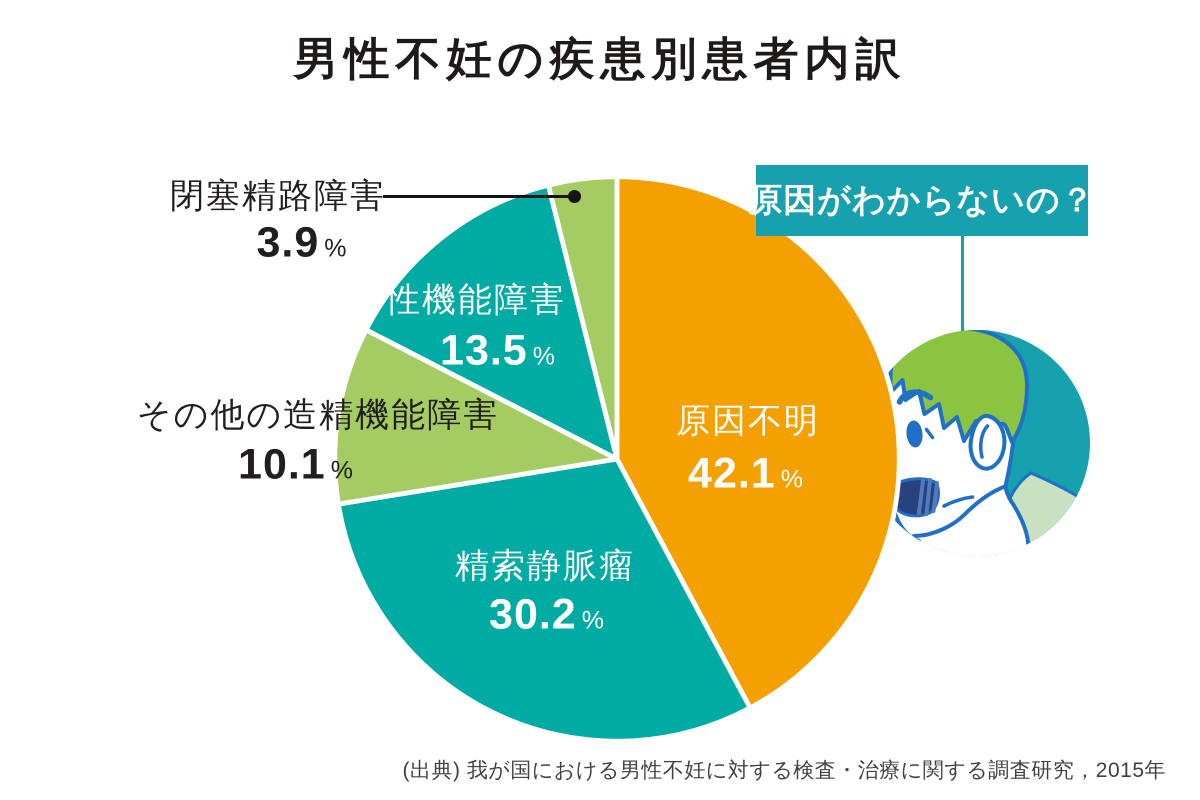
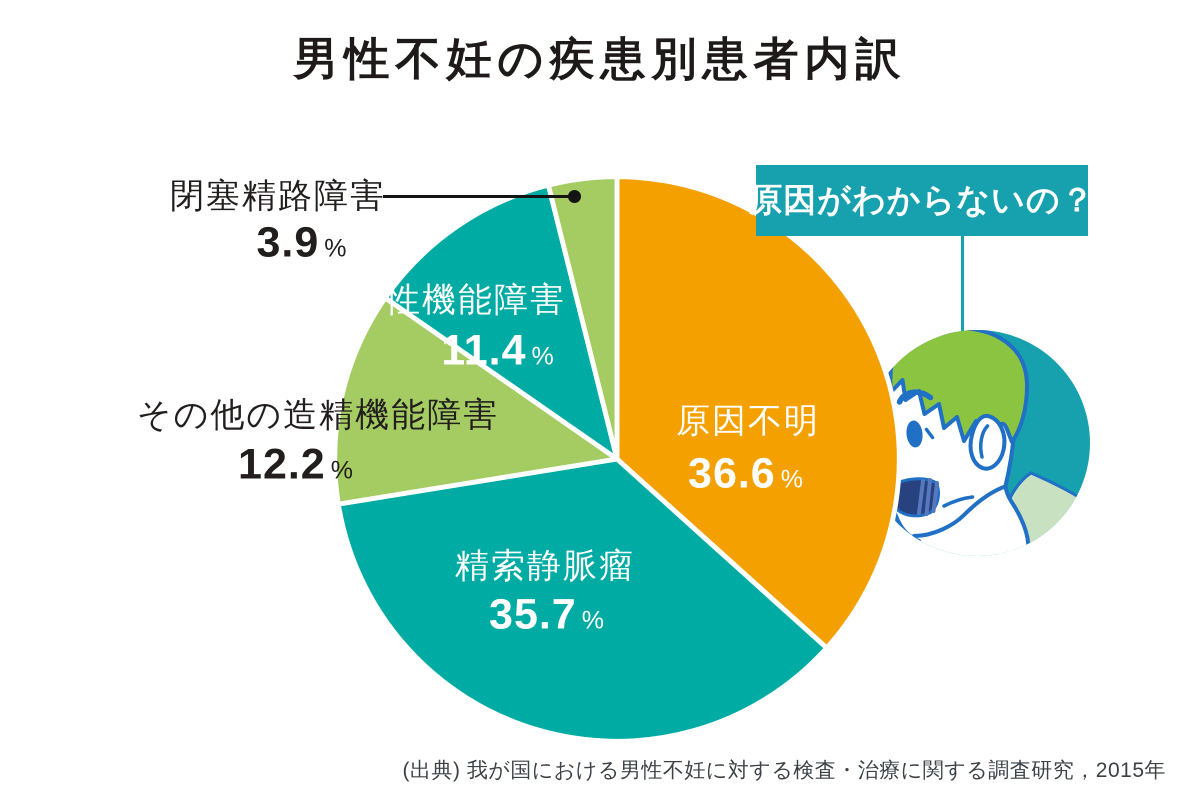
原因不明: 42.1 -> 36.6
精索静脈瘤: 30.2 -> 35.7
その他の造精機能障害: 10.1 -> 12.2
性機能障害: 13.5 -> 11.4
